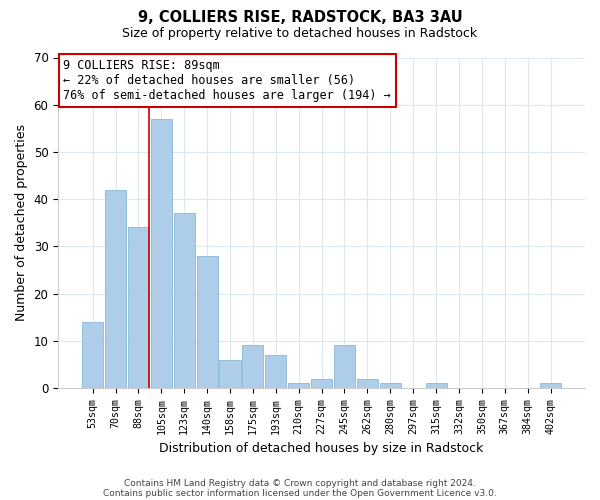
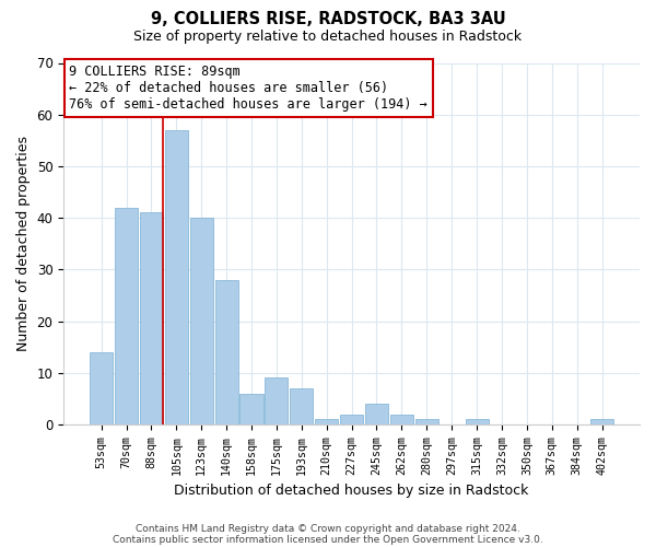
88sqm: 34 -> 41
123sqm: 37 -> 40
245sqm: 9 -> 4
